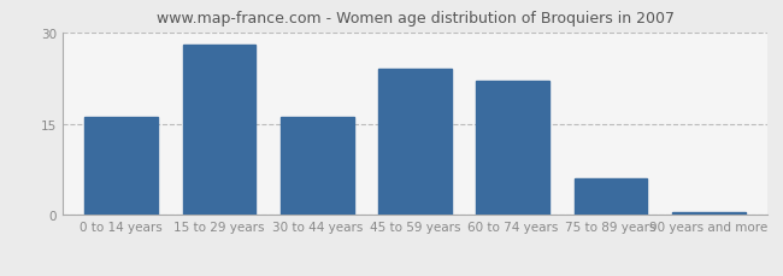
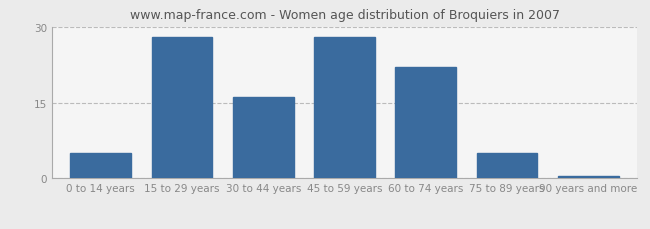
0 to 14 years: 16.0 -> 5.0
45 to 59 years: 24.0 -> 28.0
75 to 89 years: 6.0 -> 5.0
